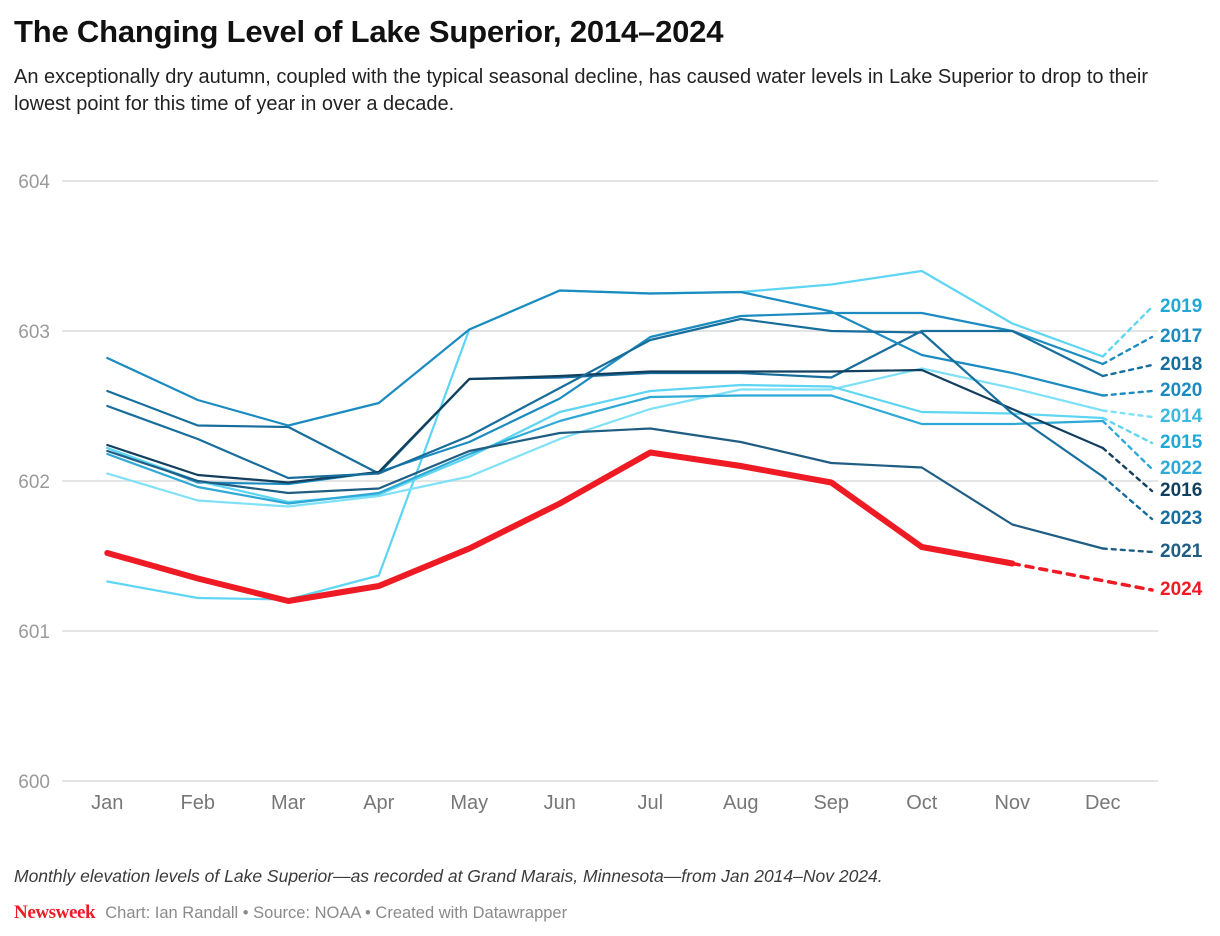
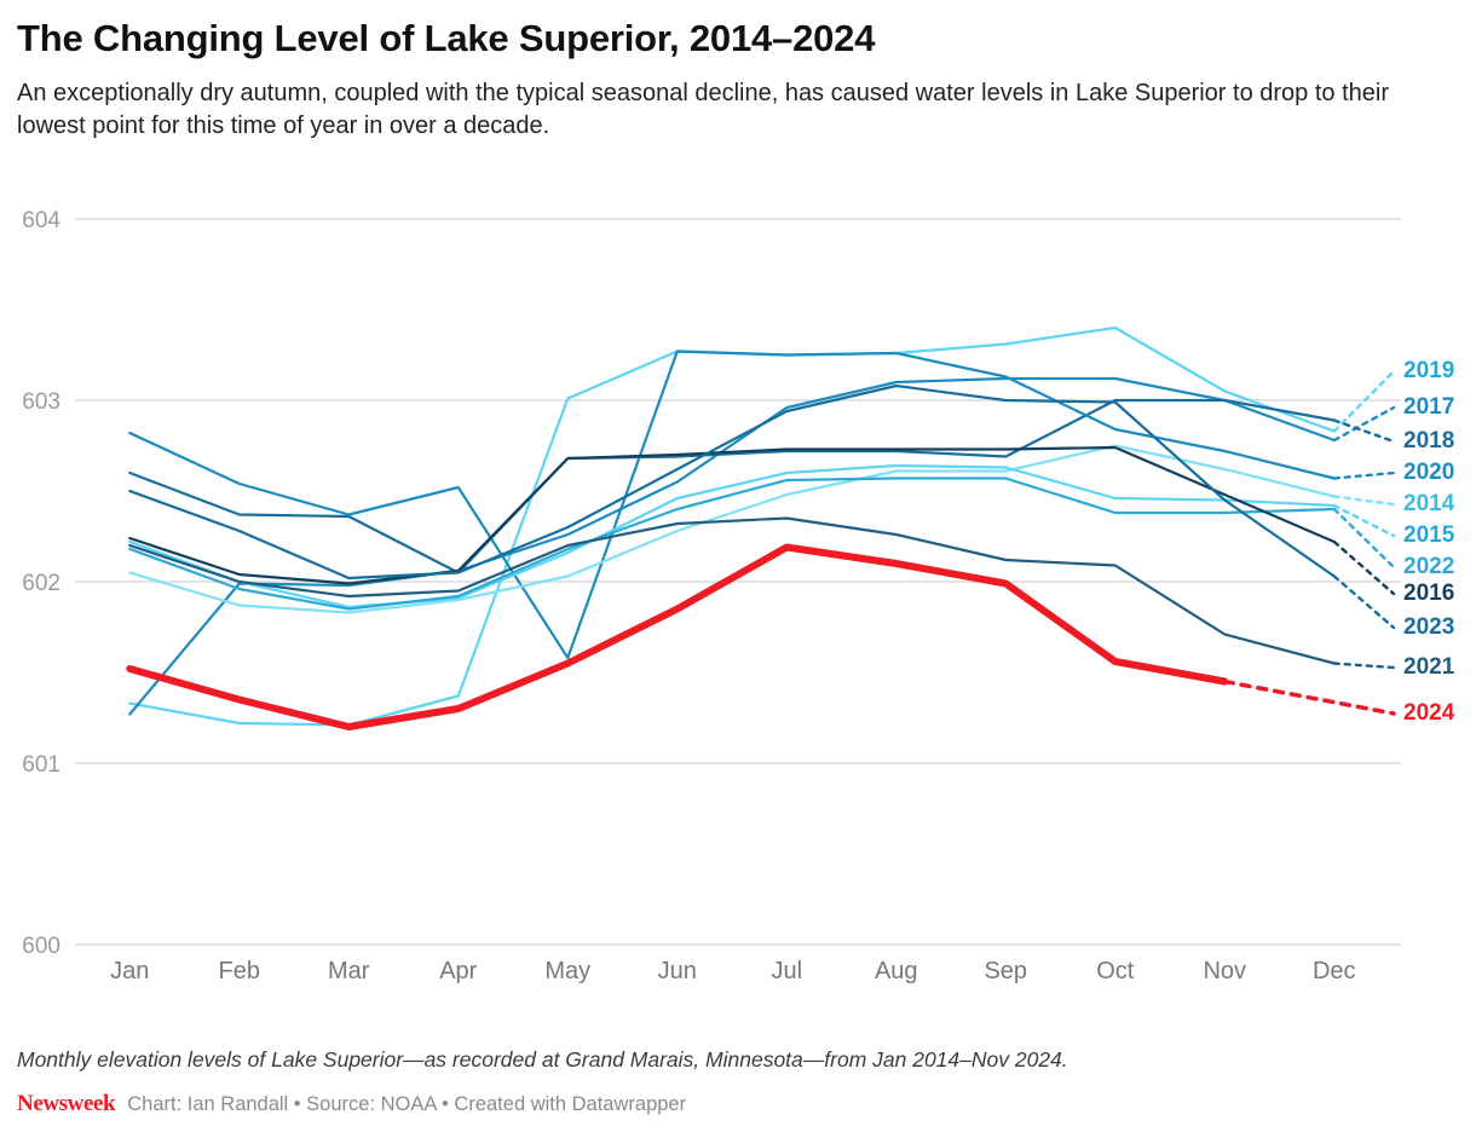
2017/Jan: 602.22 -> 601.27
2020/May: 603.01 -> 601.58
2018/Dec: 602.70 -> 602.89
